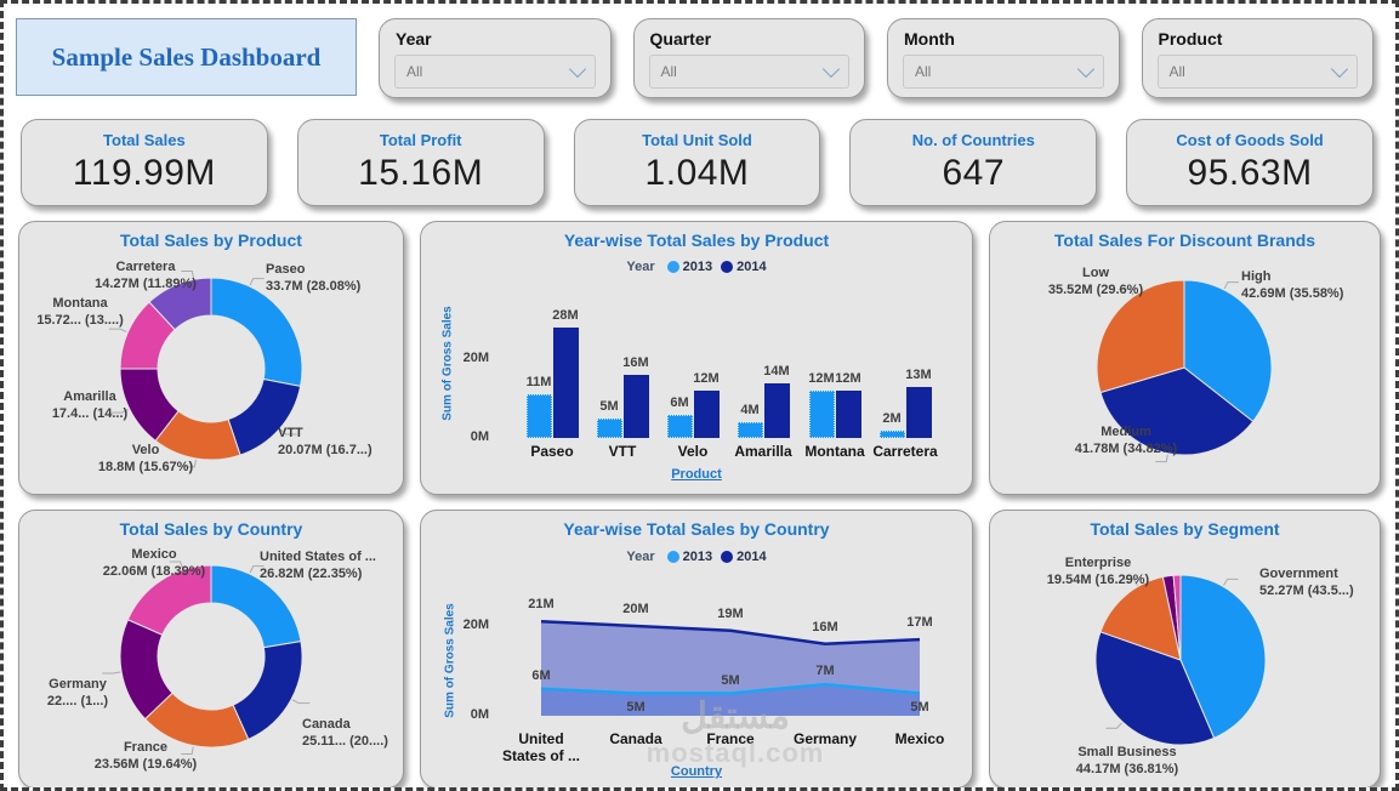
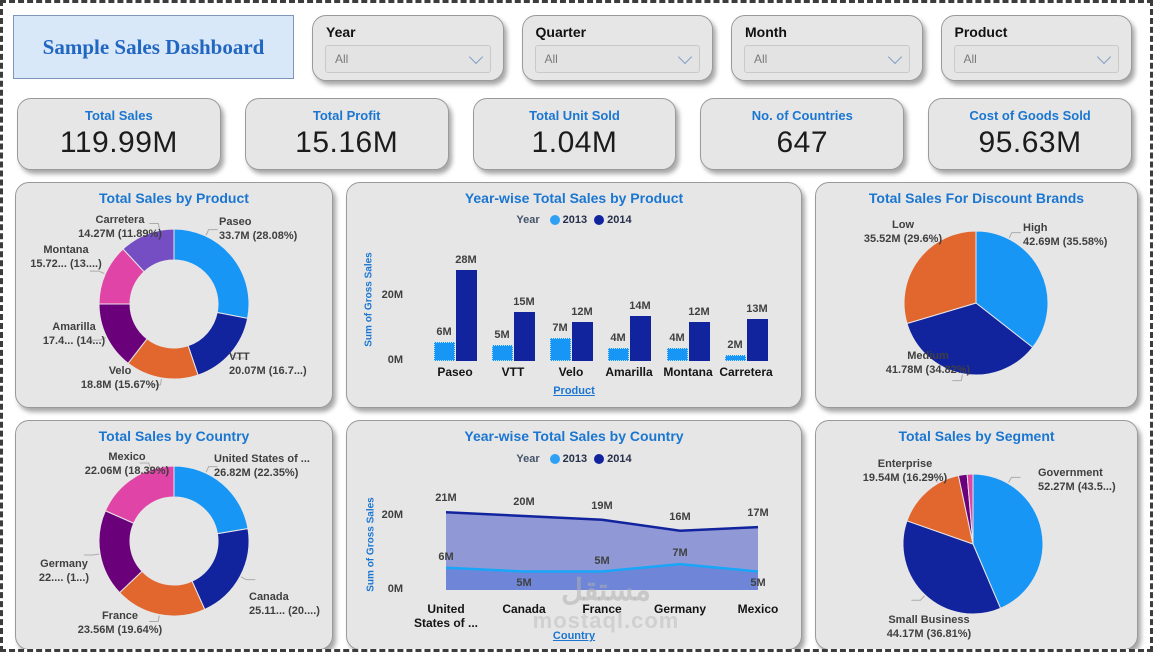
Year-wise Total Sales by Product/2013/Paseo: 11M -> 6M
Year-wise Total Sales by Product/2014/VTT: 16M -> 15M
Year-wise Total Sales by Product/2013/Velo: 6M -> 7M
Year-wise Total Sales by Product/2013/Montana: 12M -> 4M
